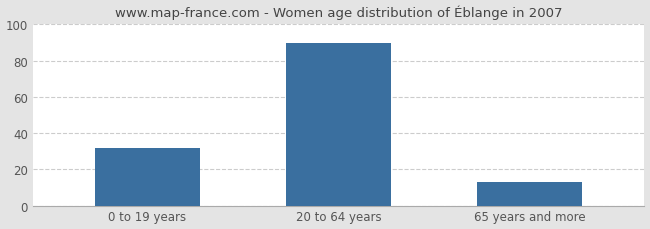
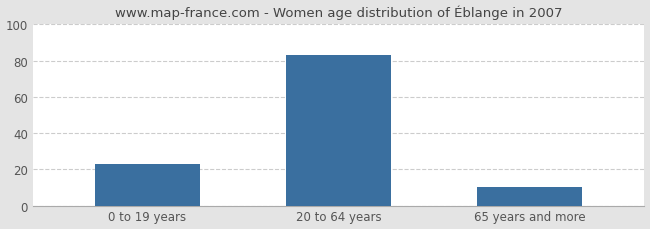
0 to 19 years: 32 -> 23
20 to 64 years: 90 -> 83
65 years and more: 13 -> 10
